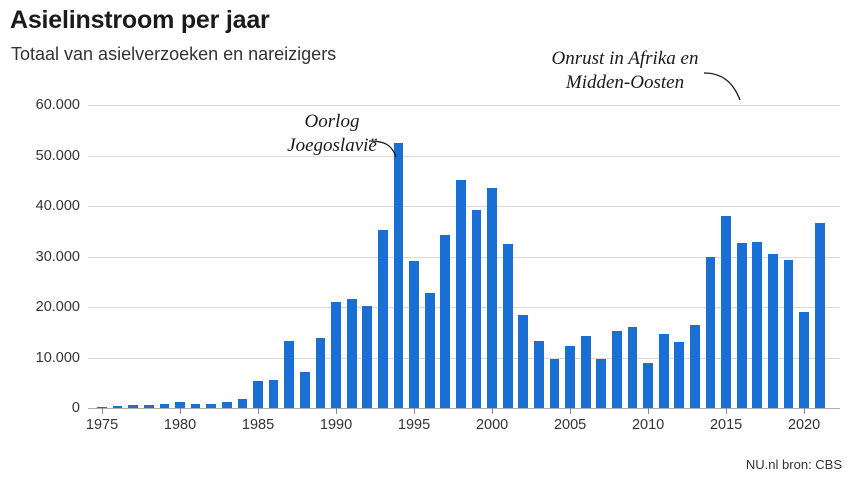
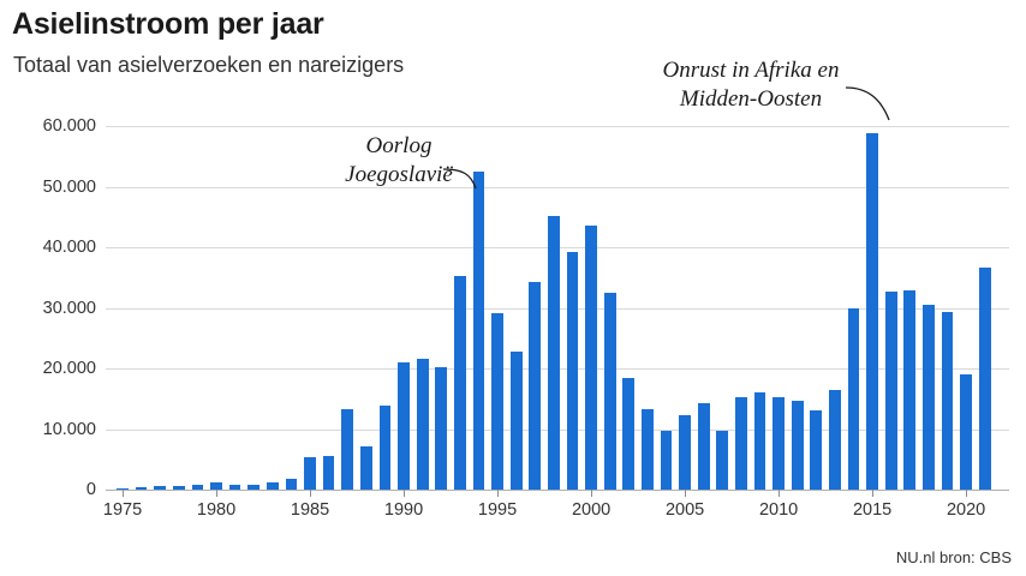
2010: 9000 -> 15000
2015: 38000 -> 59000
